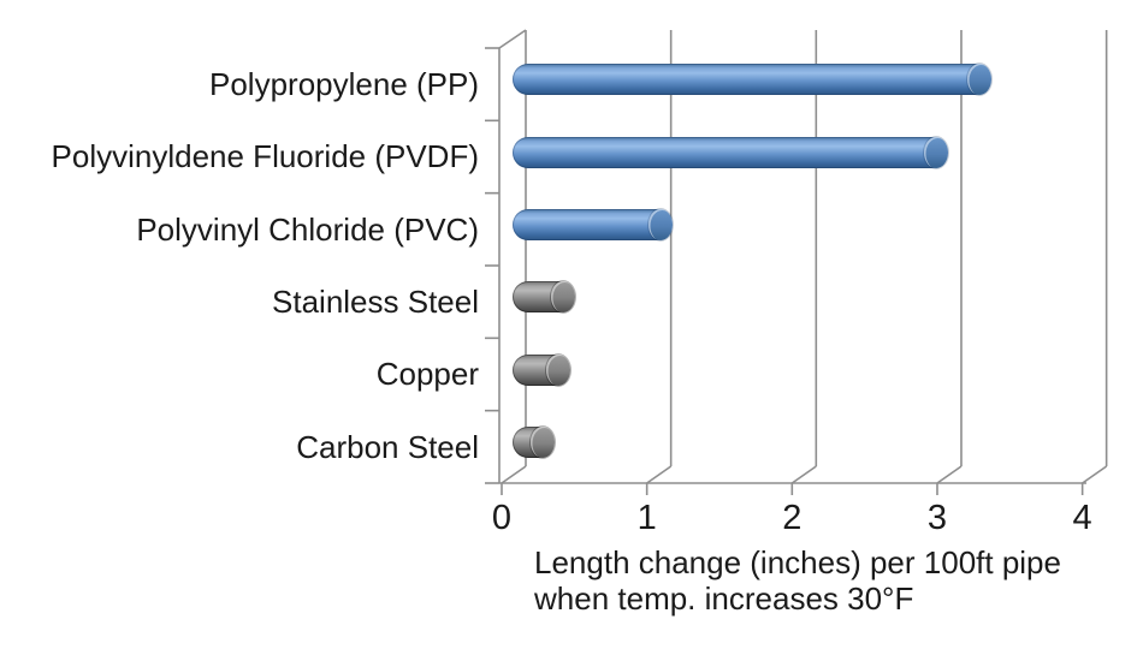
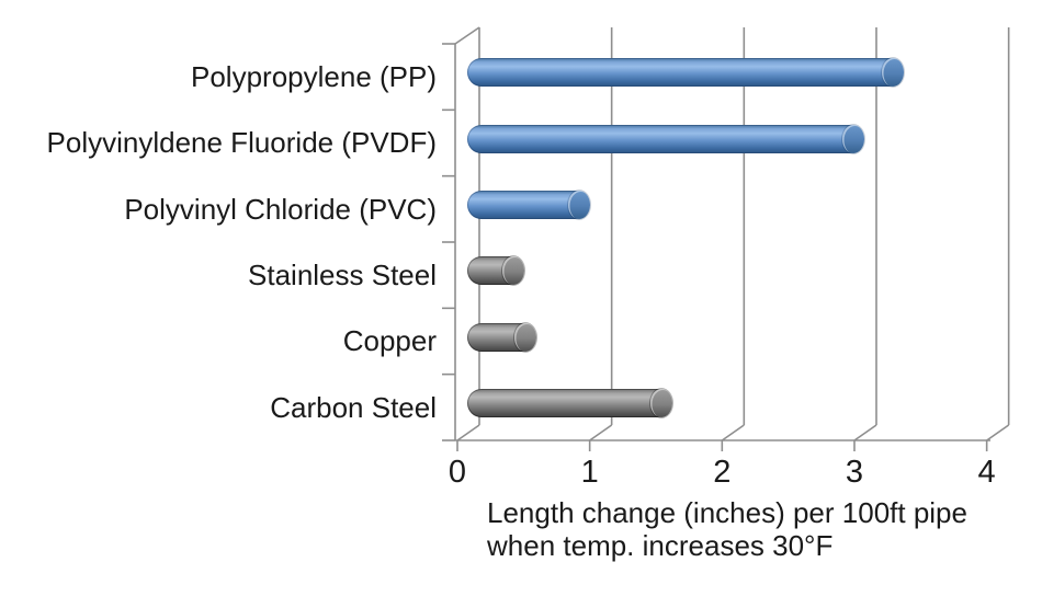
Polyvinyl Chloride (PVC): 1.00 -> 0.83
Copper: 0.30 -> 0.42
Carbon Steel: 0.19 -> 1.45
